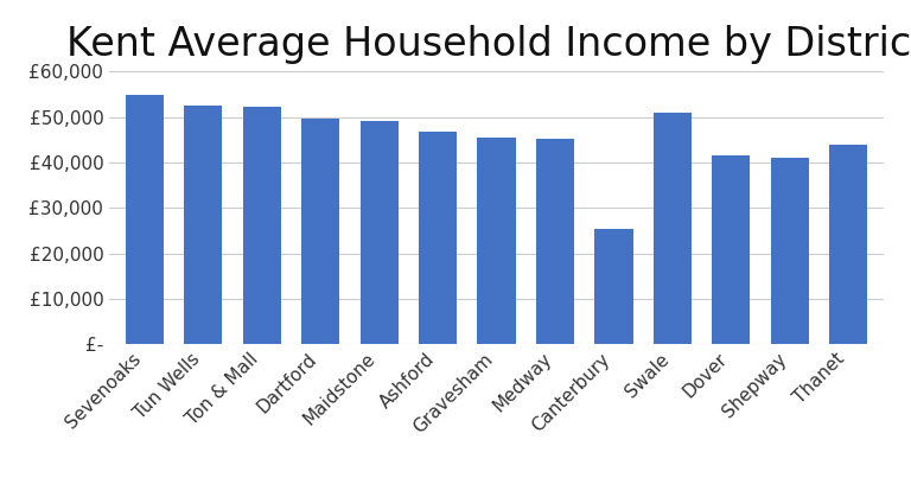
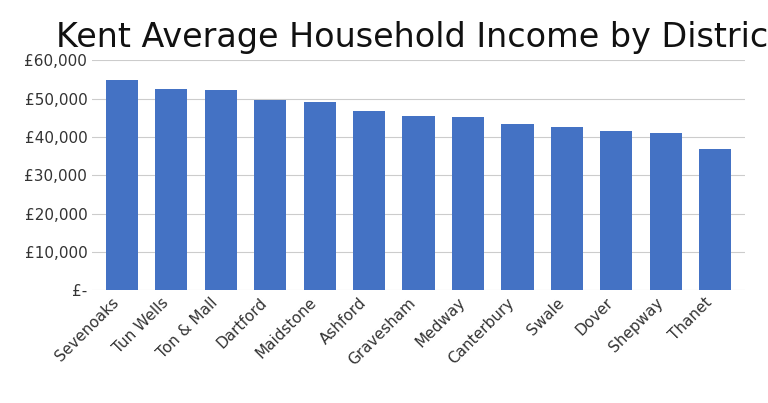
Canterbury: £25,500 -> £43,500
Swale: £51,000 -> £42,500
Thanet: £44,000 -> £37,000
